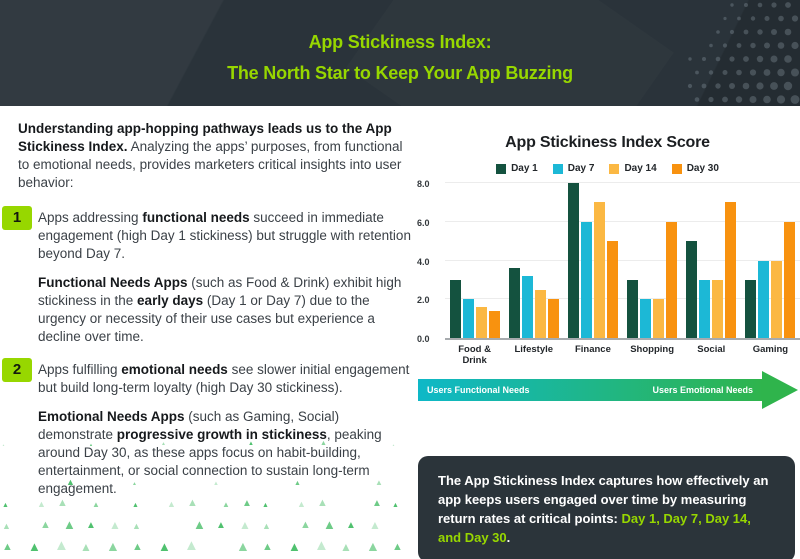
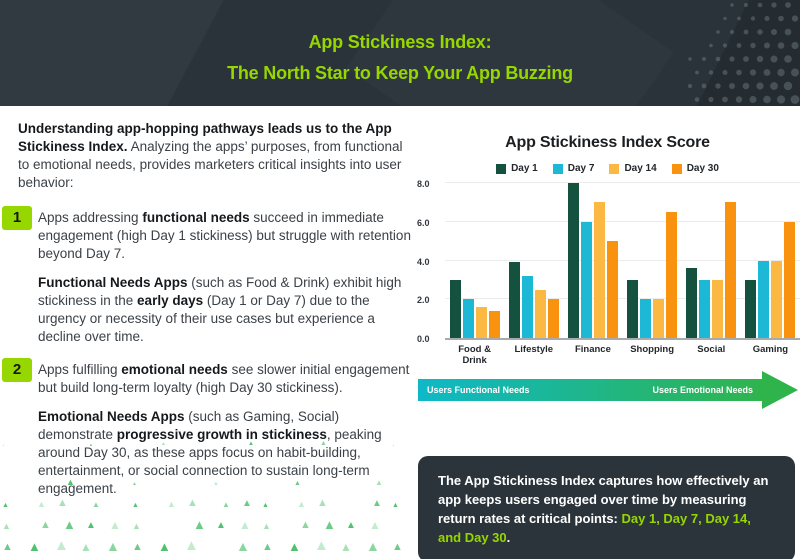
Day 1/Lifestyle: 3.6 -> 3.9
Day 30/Shopping: 6.0 -> 6.5
Day 1/Social: 5.0 -> 3.6
